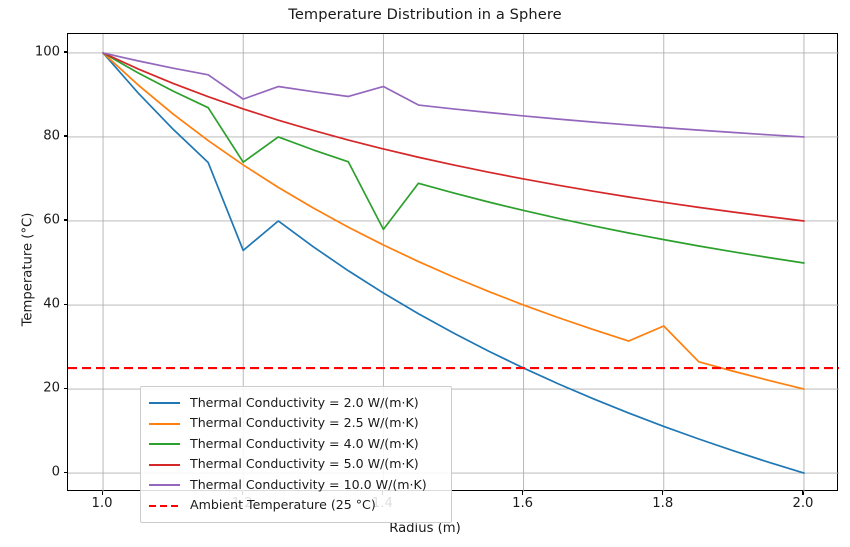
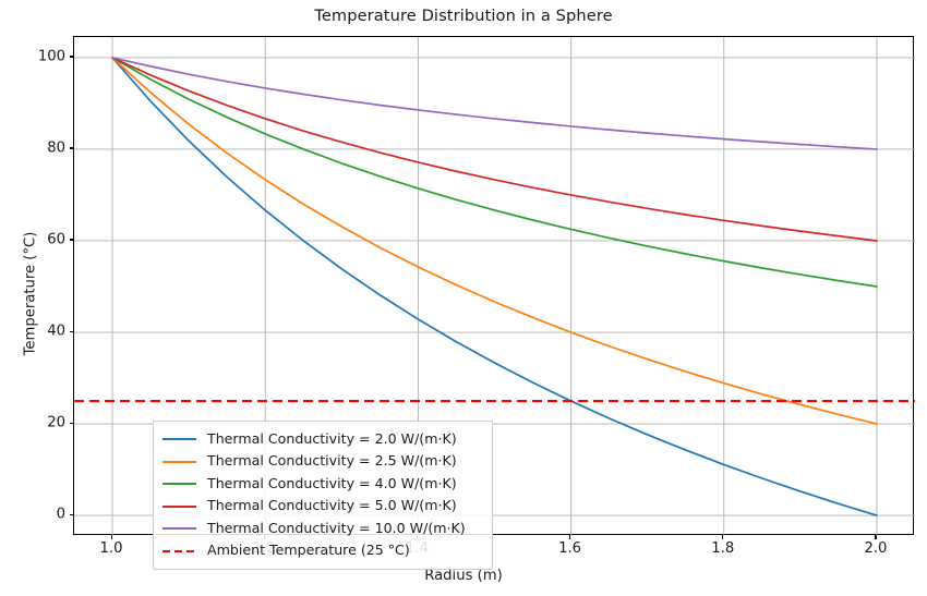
Thermal Conductivity = 2.0 W/(m·K)/1.2: 53 -> 67
Thermal Conductivity = 4.0 W/(m·K)/1.2: 74 -> 83
Thermal Conductivity = 10.0 W/(m·K)/1.2: 89 -> 93
Thermal Conductivity = 4.0 W/(m·K)/1.4: 58 -> 71
Thermal Conductivity = 10.0 W/(m·K)/1.4: 92 -> 89
Thermal Conductivity = 2.5 W/(m·K)/1.8: 35 -> 29
